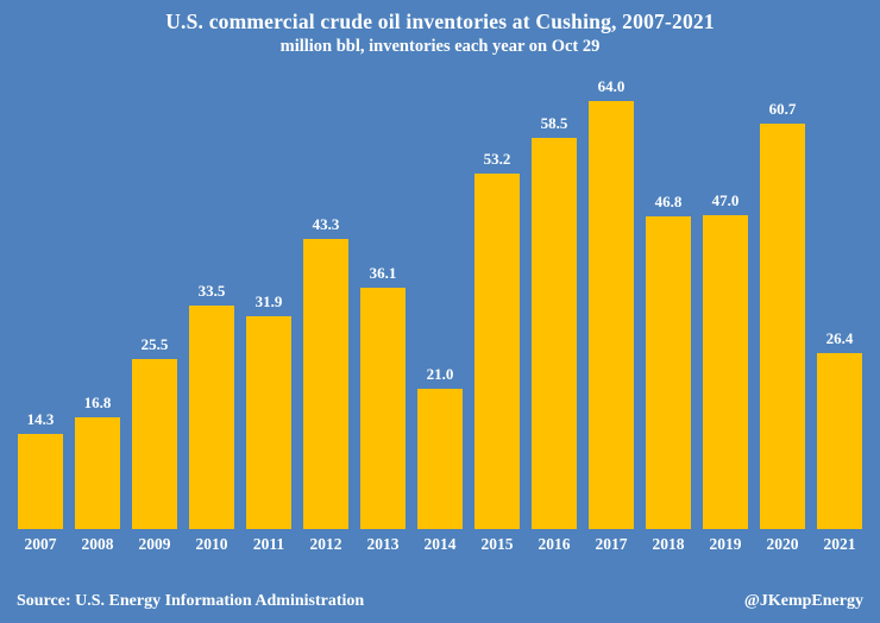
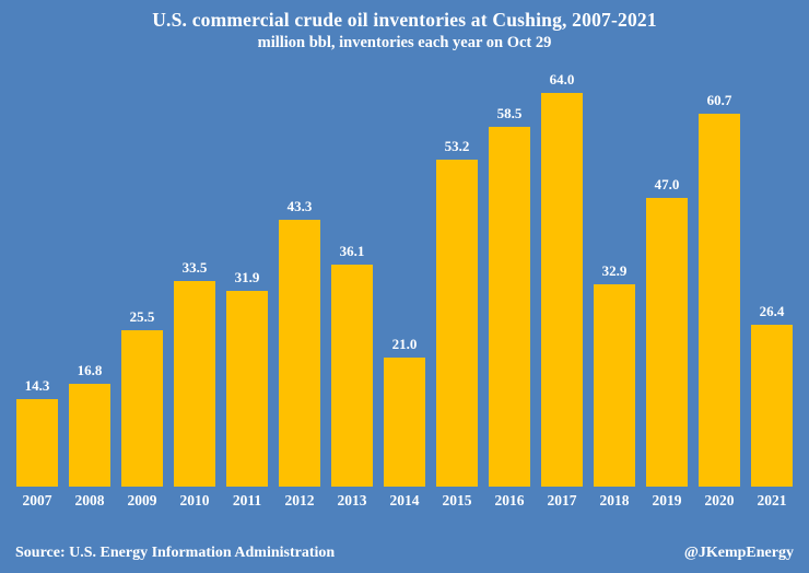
2018: 46.8 -> 32.9
